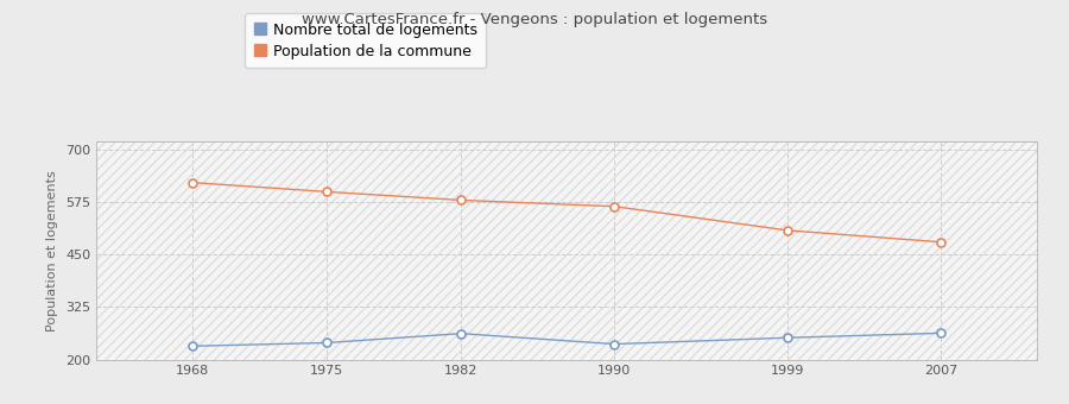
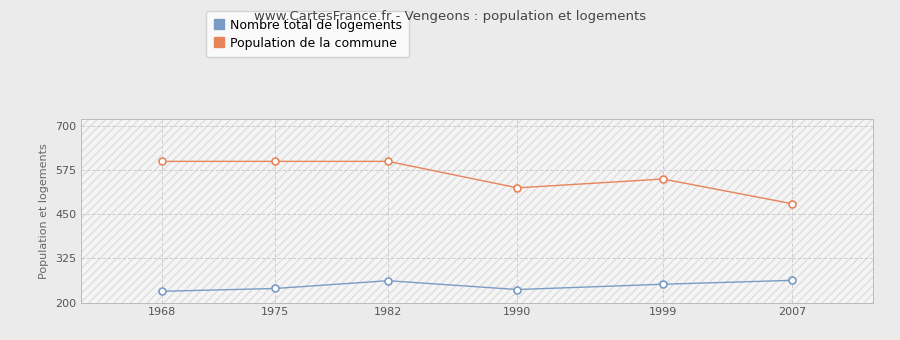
Population de la commune/1968: 622 -> 600
Population de la commune/1982: 580 -> 600
Population de la commune/1990: 565 -> 525
Population de la commune/1999: 508 -> 550
